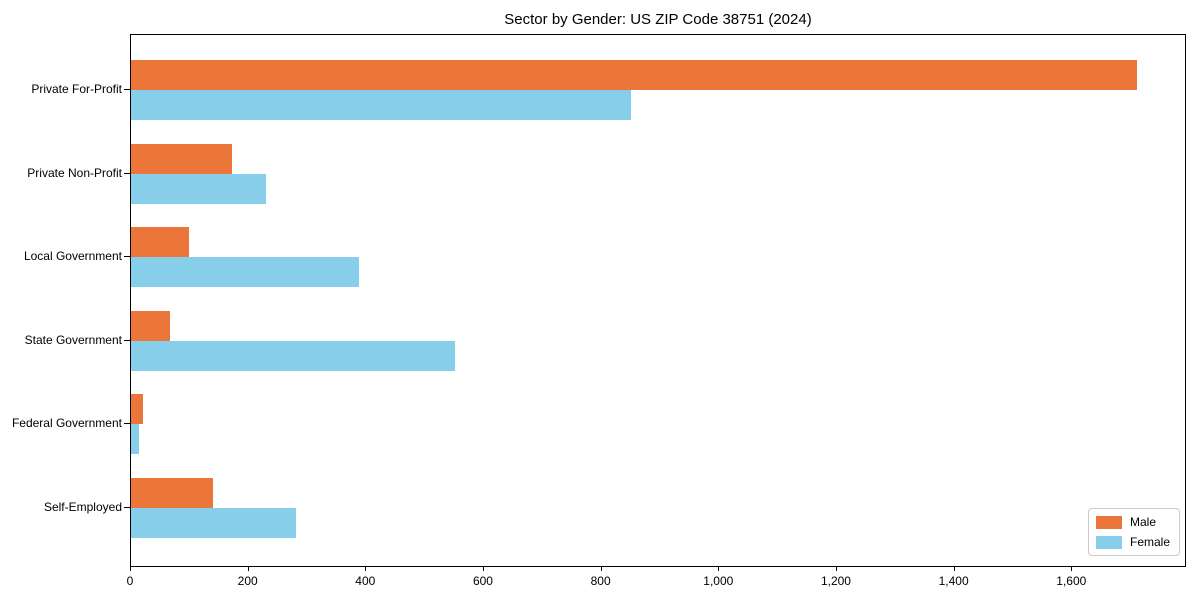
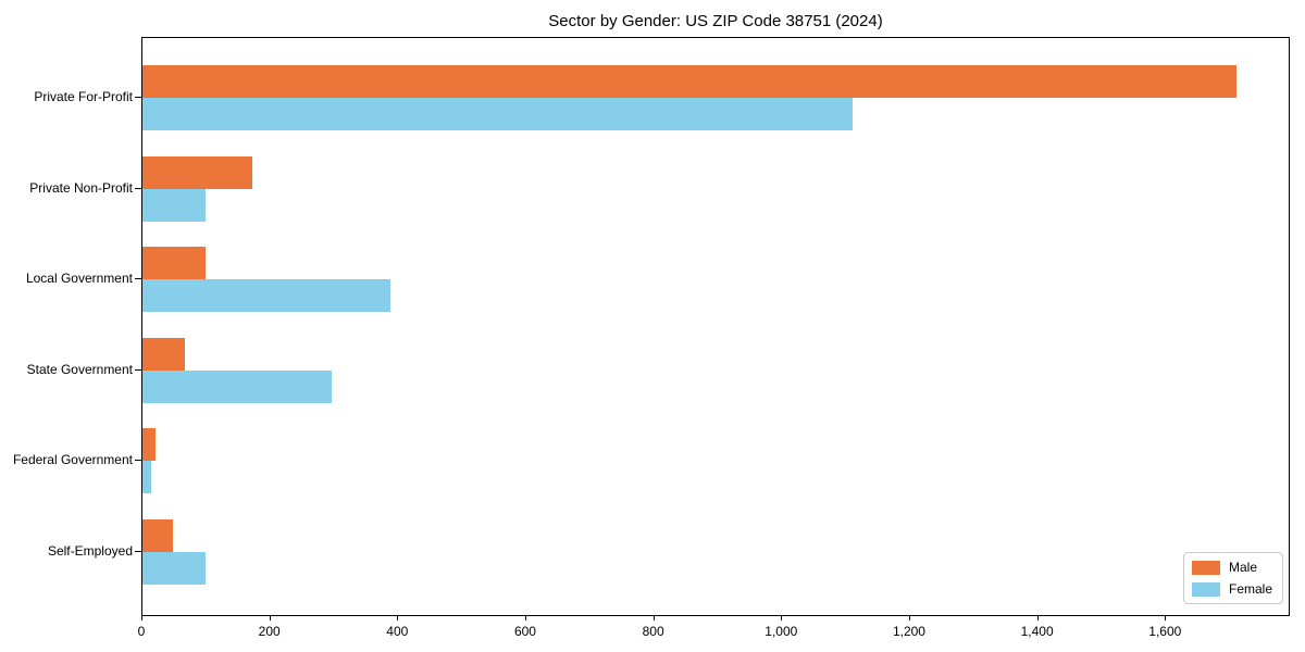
Female/Private For-Profit: 850 -> 1110
Female/Private Non-Profit: 230 -> 100
Female/State Government: 550 -> 300
Male/Self-Employed: 140 -> 50
Female/Self-Employed: 280 -> 100
